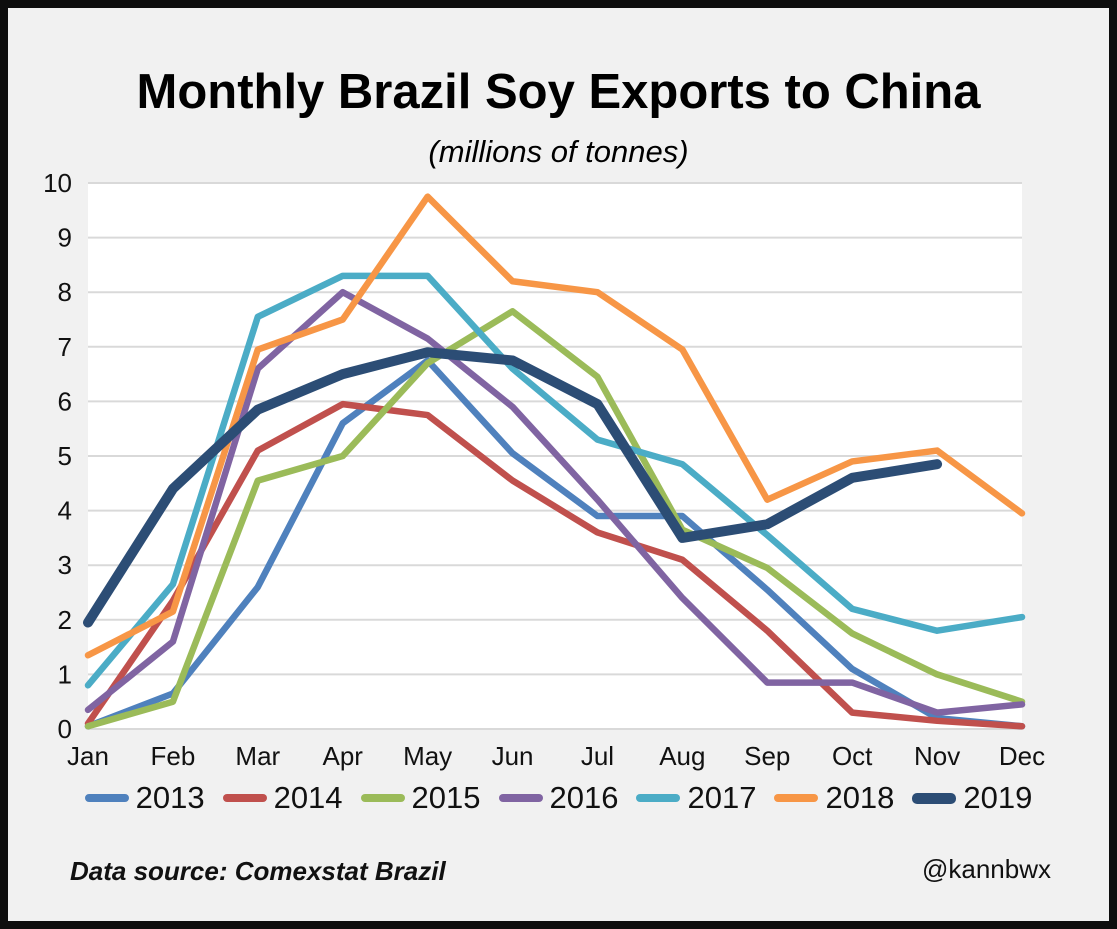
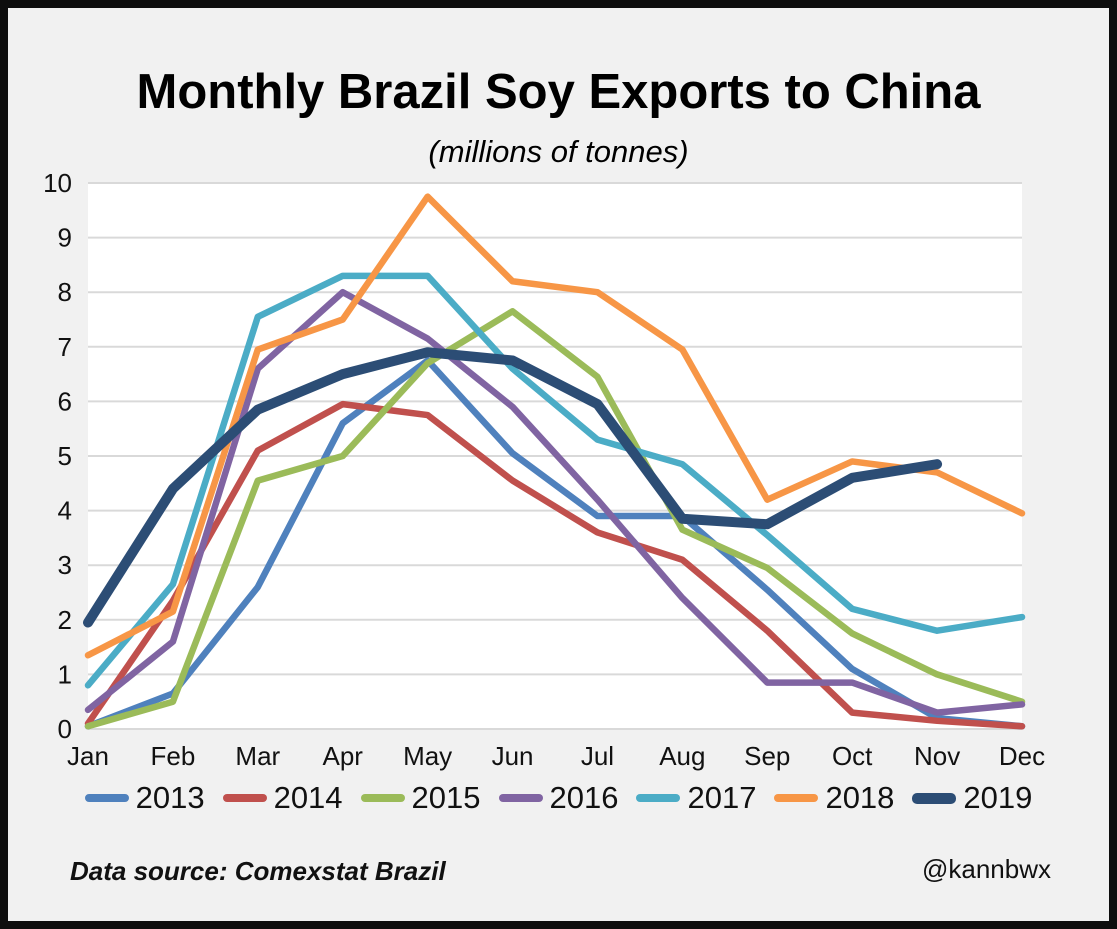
2019/Aug: 3.5 -> 3.9
2018/Nov: 5.1 -> 4.7
